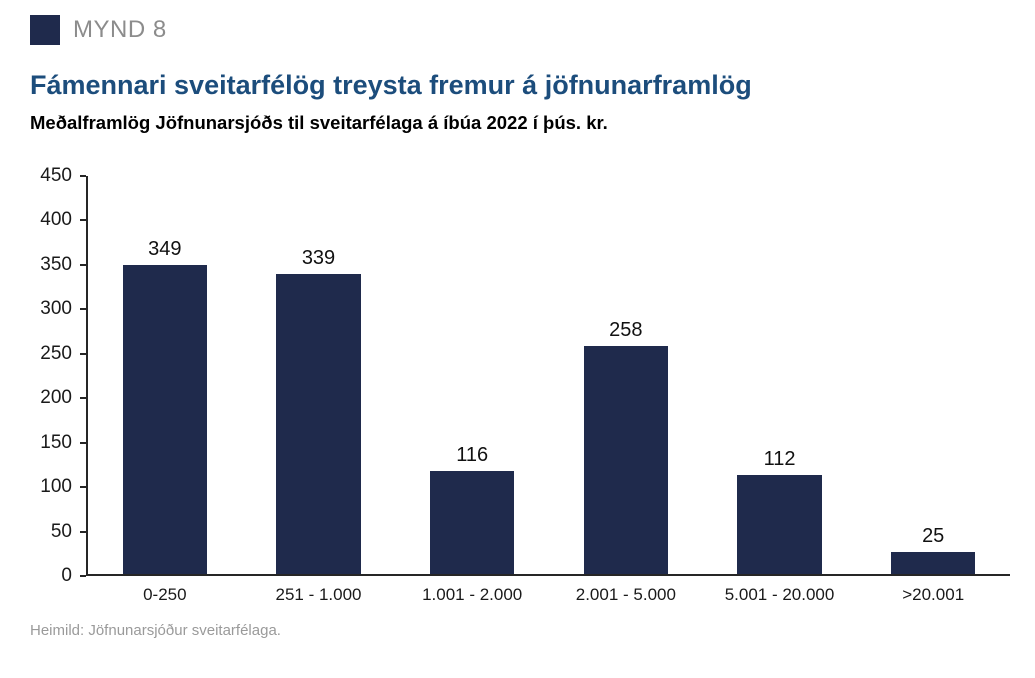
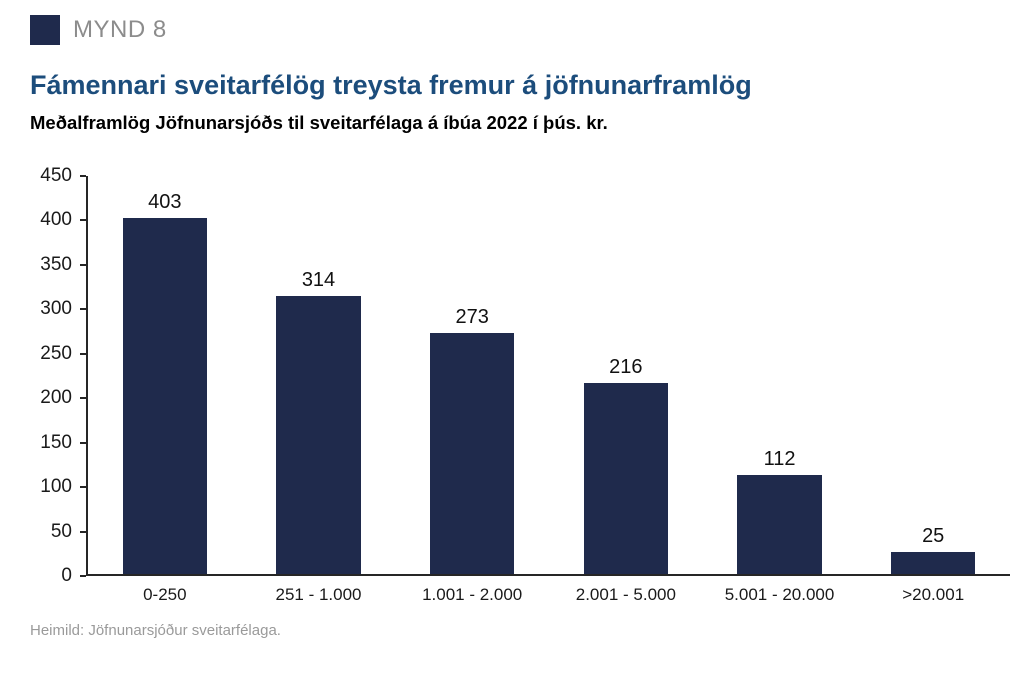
0-250: 349 -> 403
251 - 1.000: 339 -> 314
1.001 - 2.000: 116 -> 273
2.001 - 5.000: 258 -> 216
